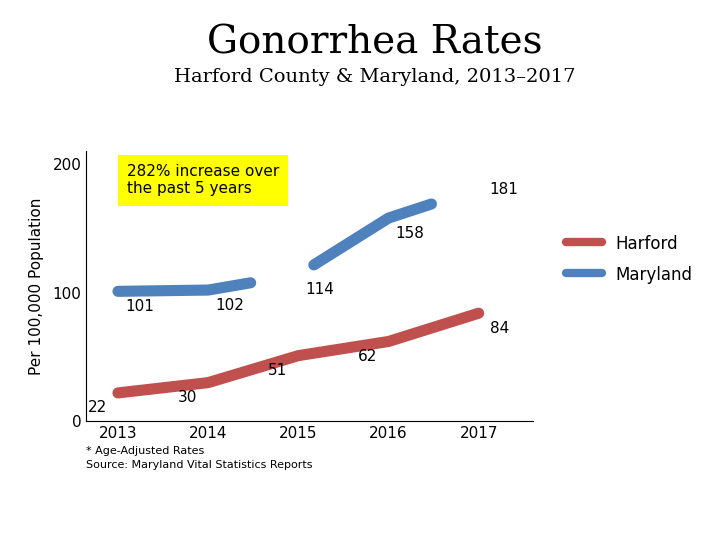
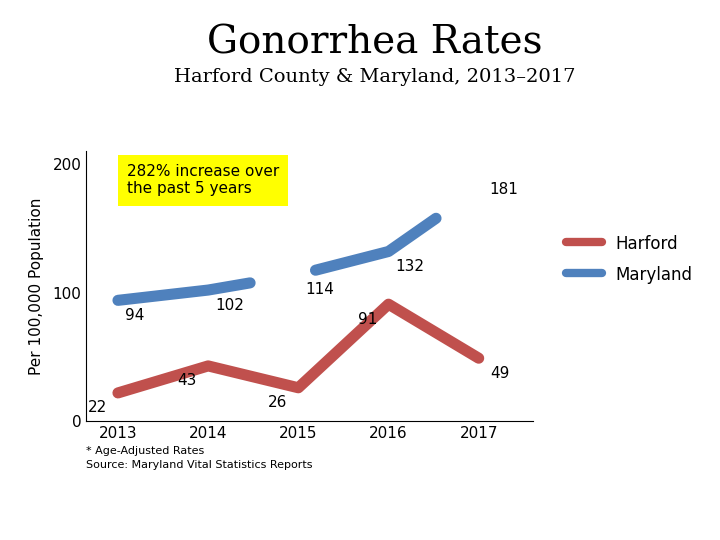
Maryland/2013: 101 -> 94
Harford/2014: 30 -> 43
Harford/2015: 51 -> 26
Harford/2016: 62 -> 91
Maryland/2016: 158 -> 132
Harford/2017: 84 -> 49
